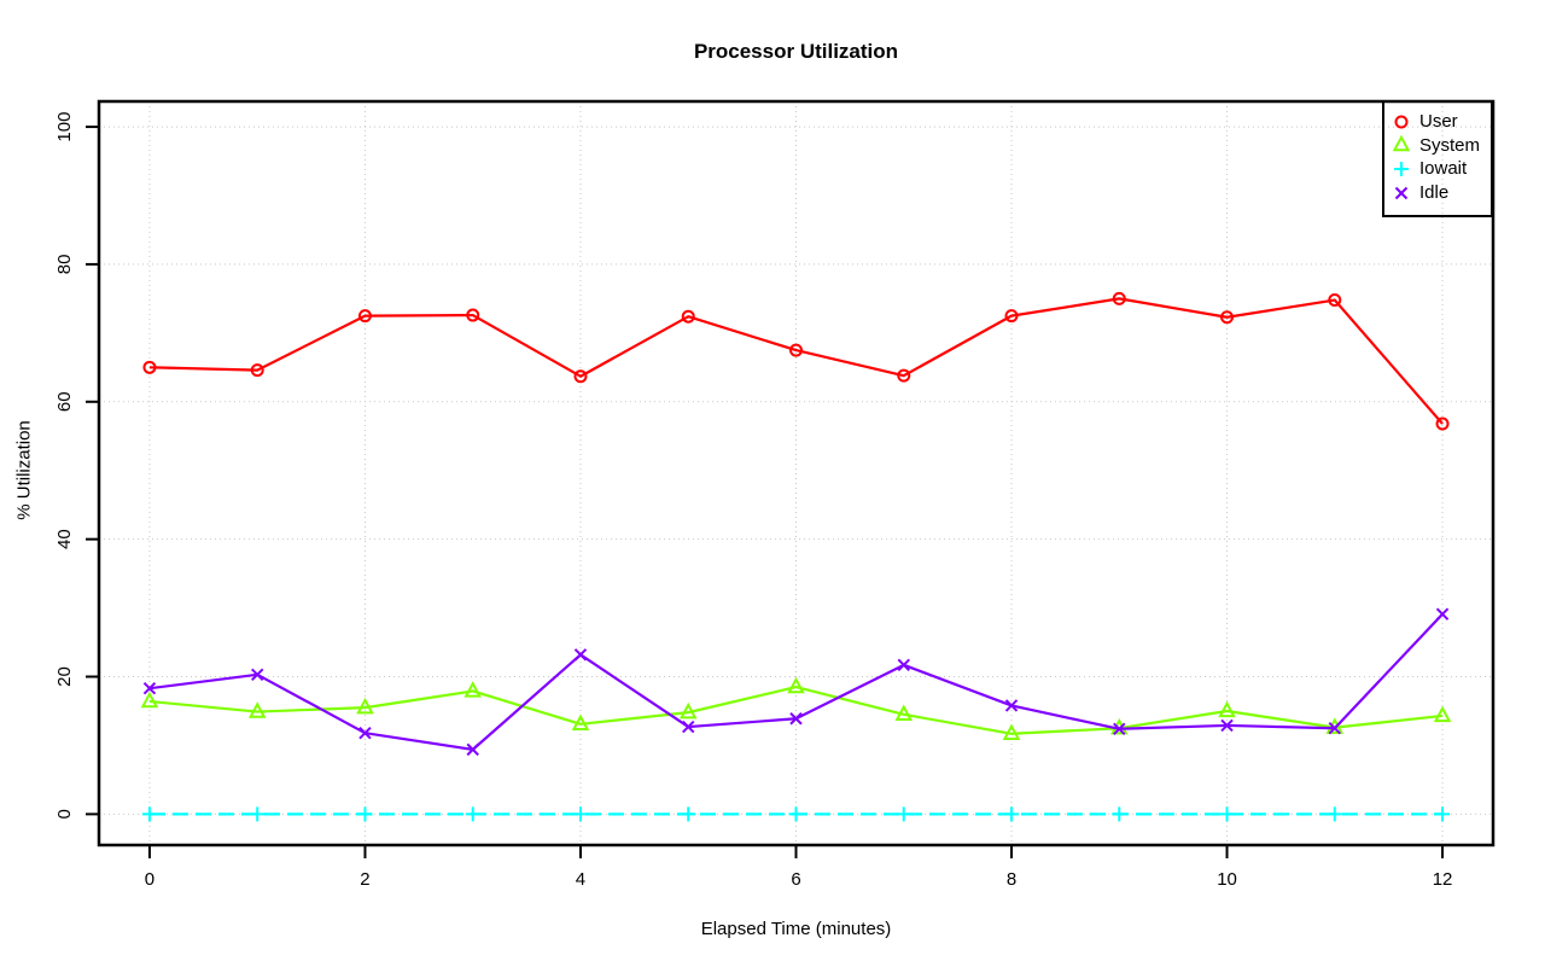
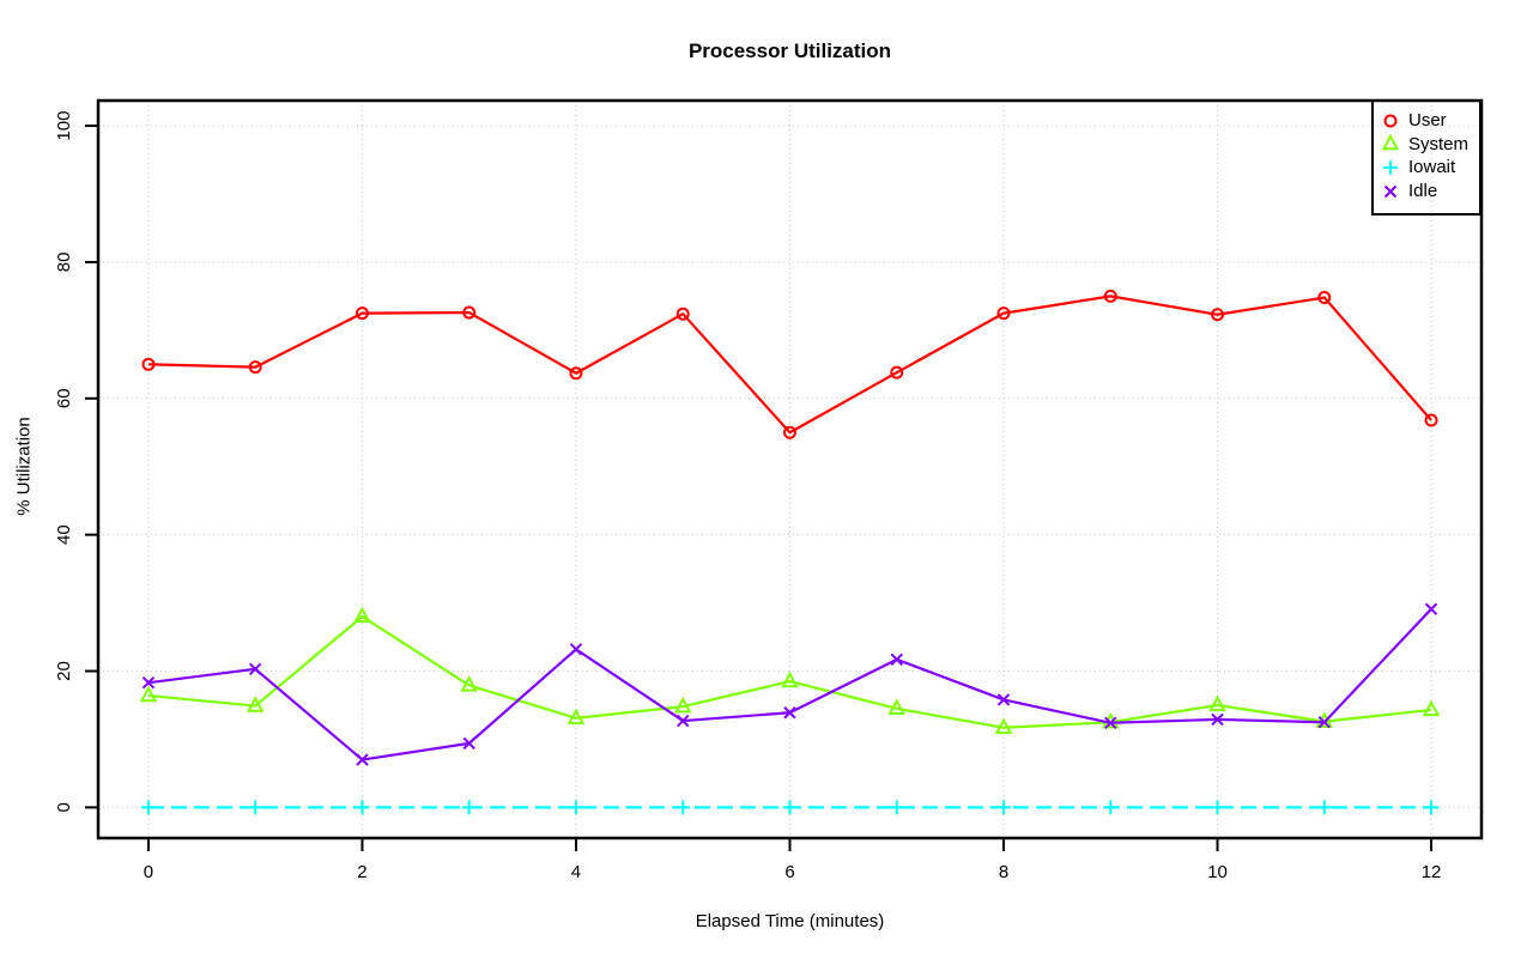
System/2: 16 -> 28
Idle/2: 12 -> 7
User/6: 68 -> 55
